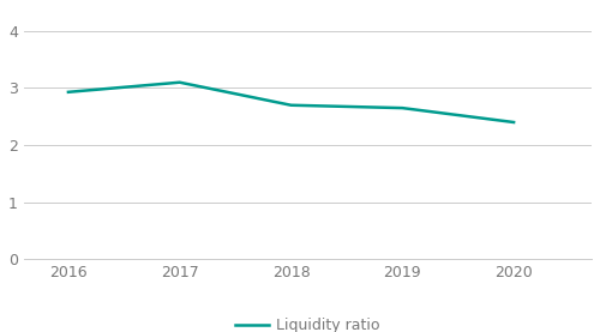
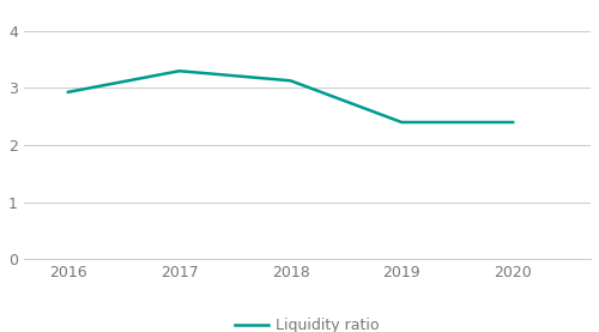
2017: 3.10 -> 3.30
2018: 2.70 -> 3.13
2019: 2.65 -> 2.40
